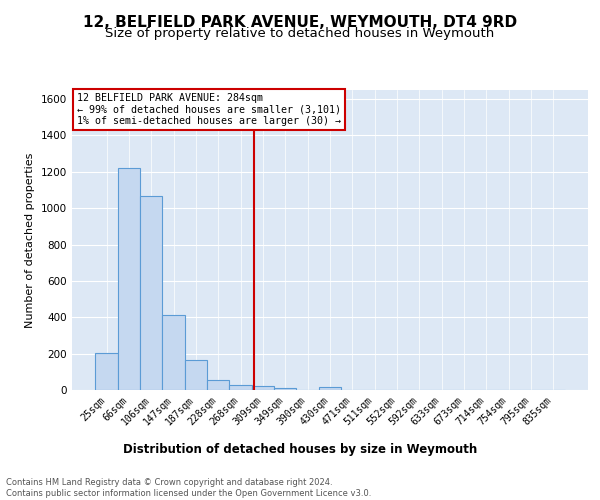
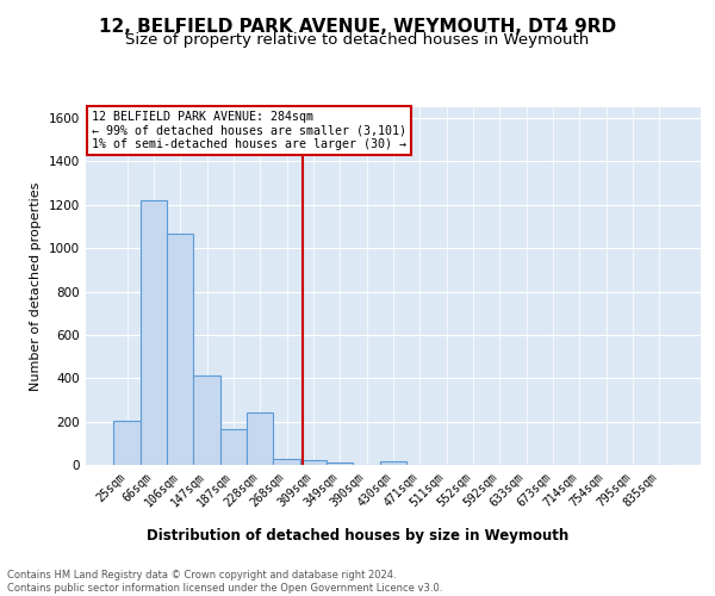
228sqm: 60 -> 240
